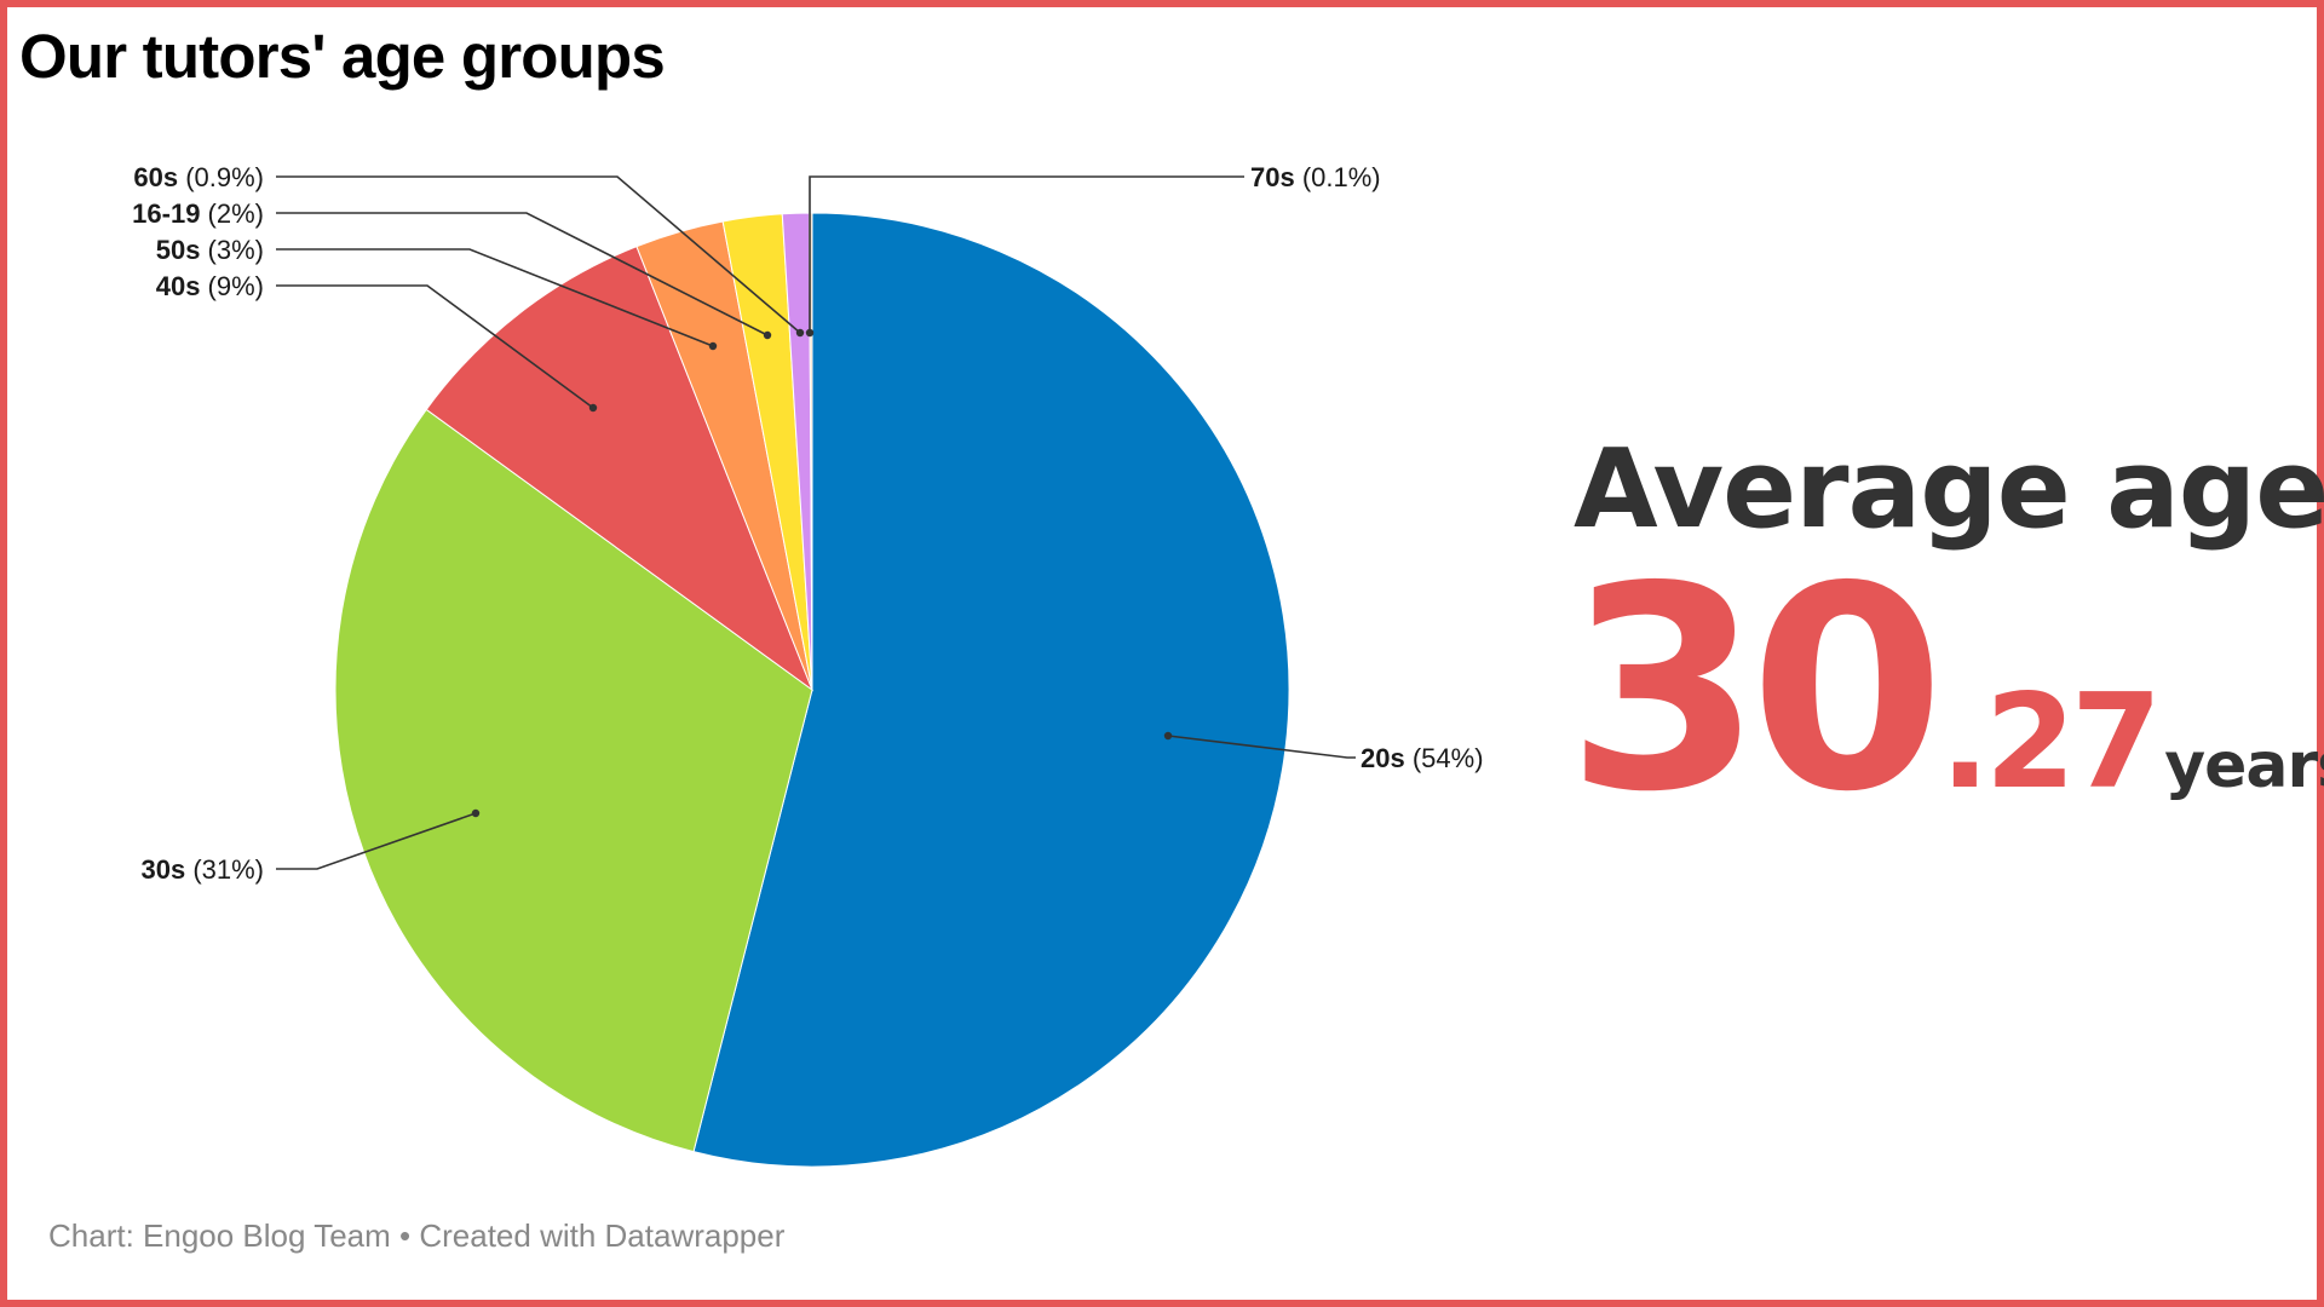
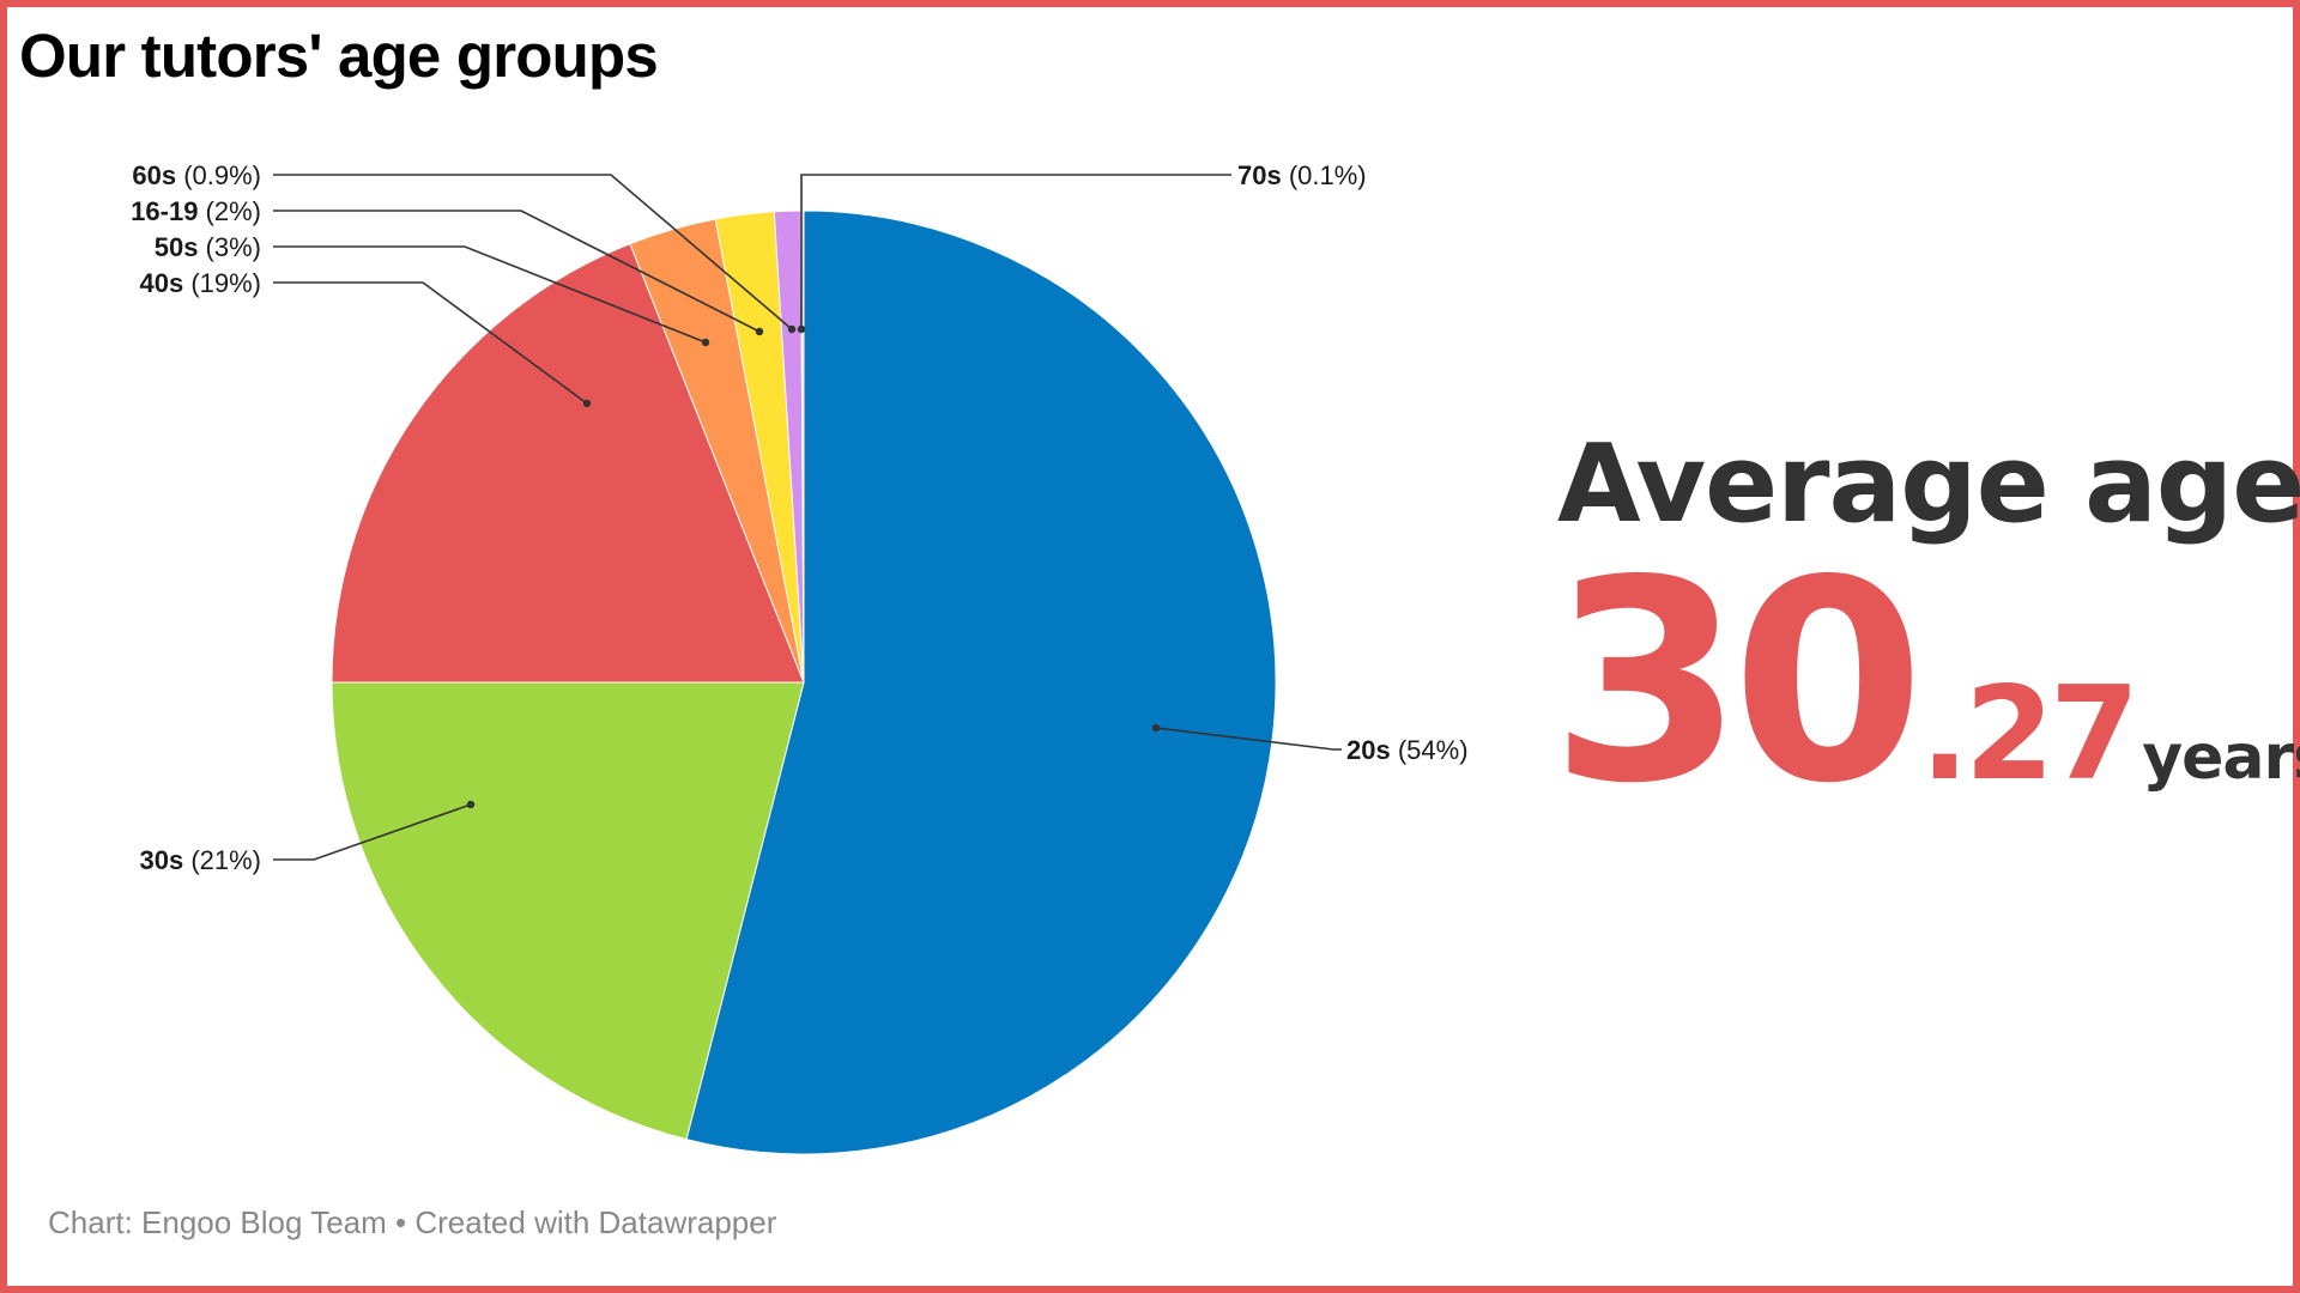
30s: 31% -> 21%
40s: 9% -> 19%
